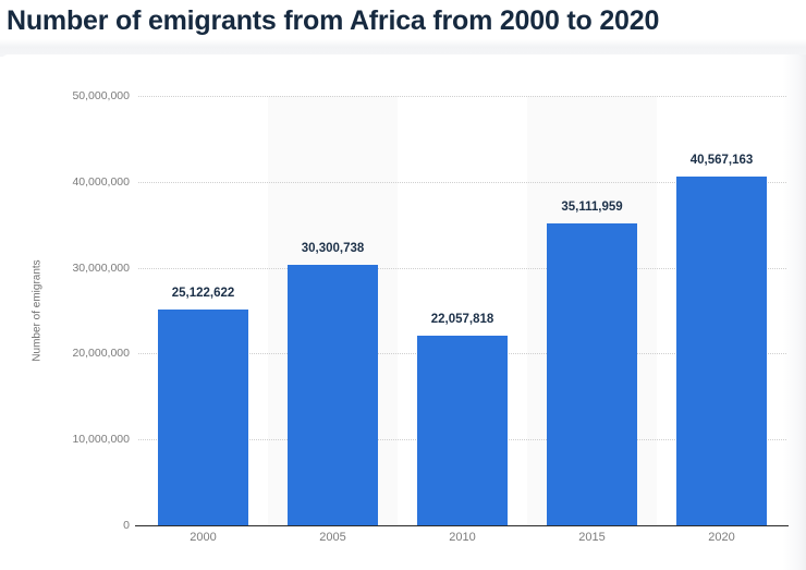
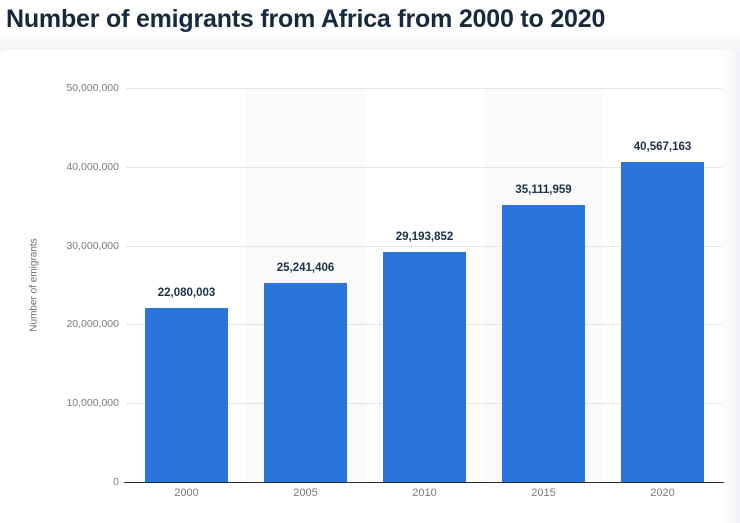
2000: 25,122,622 -> 22,080,003
2005: 30,300,738 -> 25,241,406
2010: 22,057,818 -> 29,193,852
